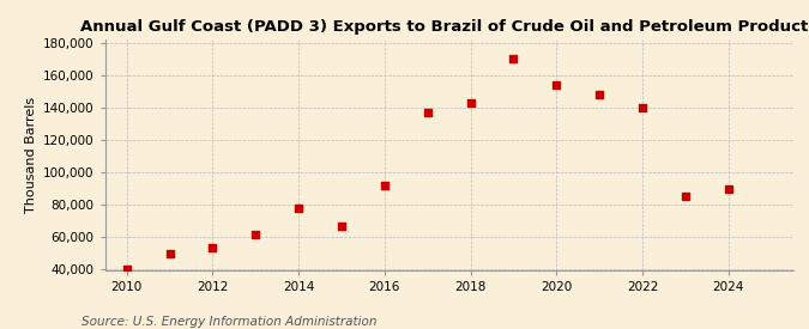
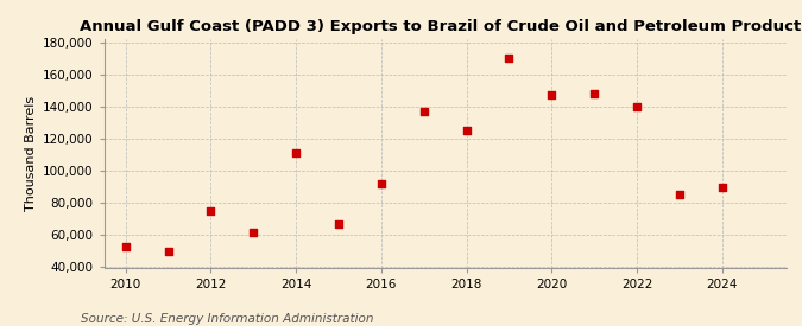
2010: 40,000 -> 53,000
2012: 54,000 -> 75,000
2014: 78,000 -> 111,000
2018: 143,000 -> 125,000
2020: 154,000 -> 147,000
